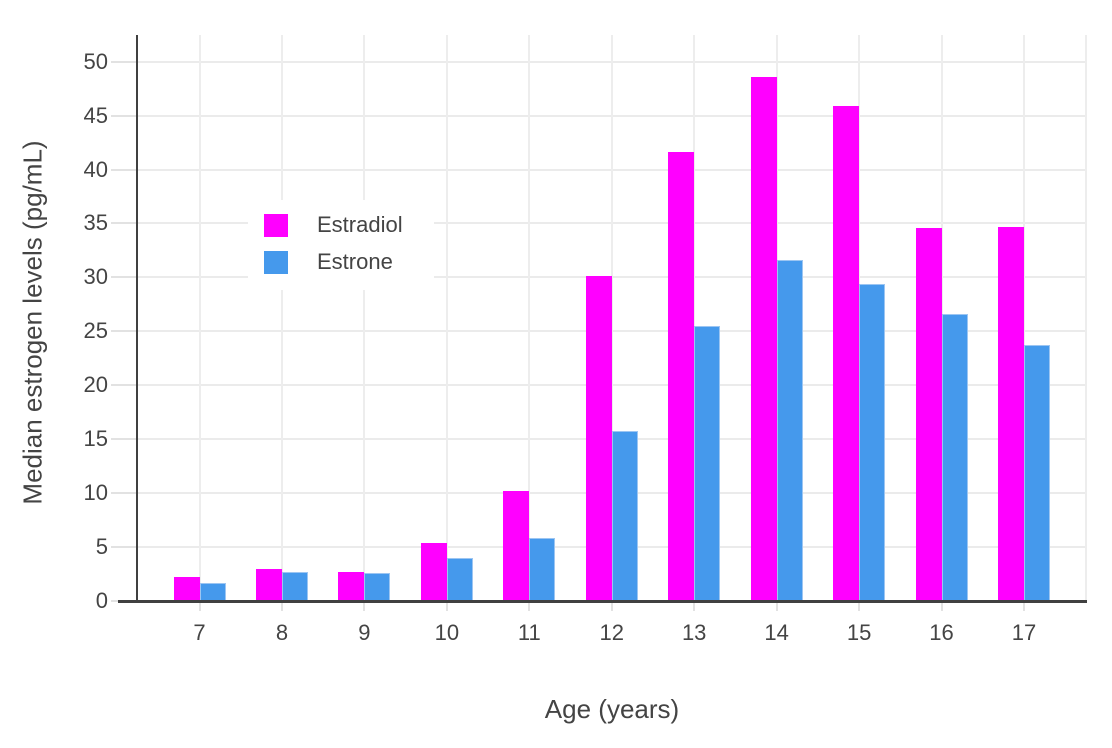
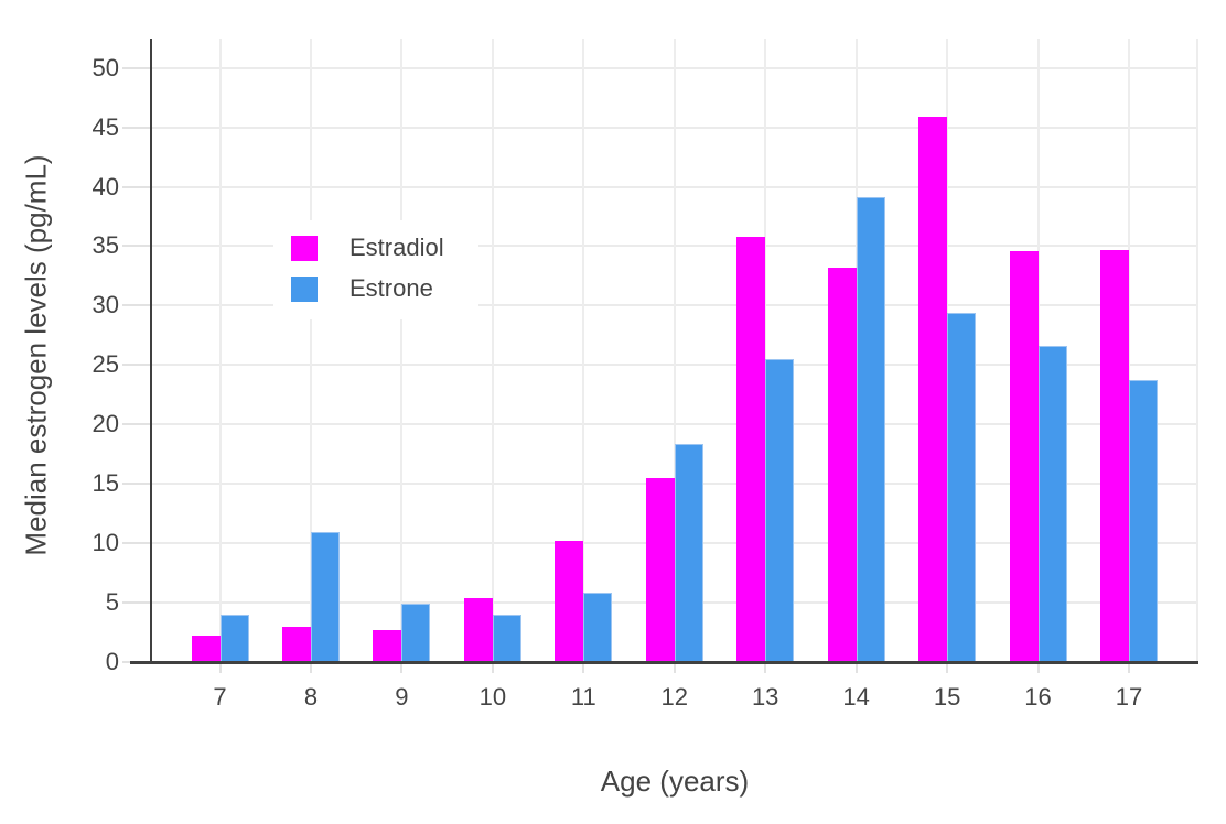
Estrone/7: 1.7 -> 4.0
Estrone/8: 2.7 -> 10.9
Estrone/9: 2.6 -> 4.9
Estradiol/12: 30.1 -> 15.5
Estrone/12: 15.8 -> 18.4
Estradiol/13: 41.6 -> 35.8
Estradiol/14: 48.6 -> 33.2
Estrone/14: 31.6 -> 39.1
